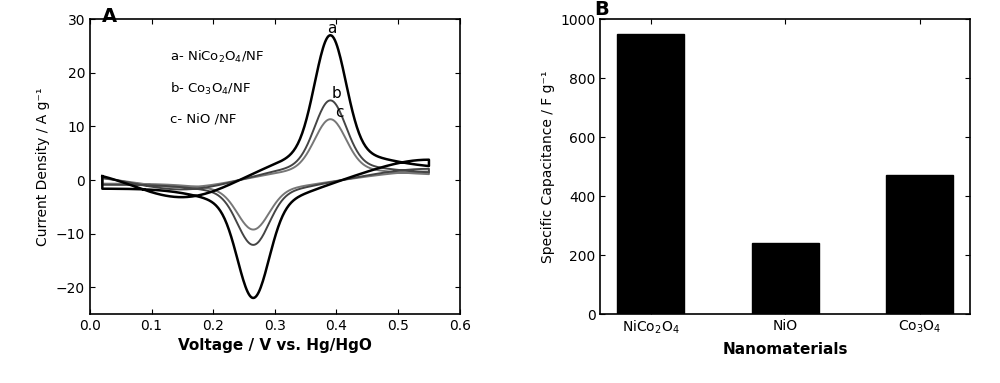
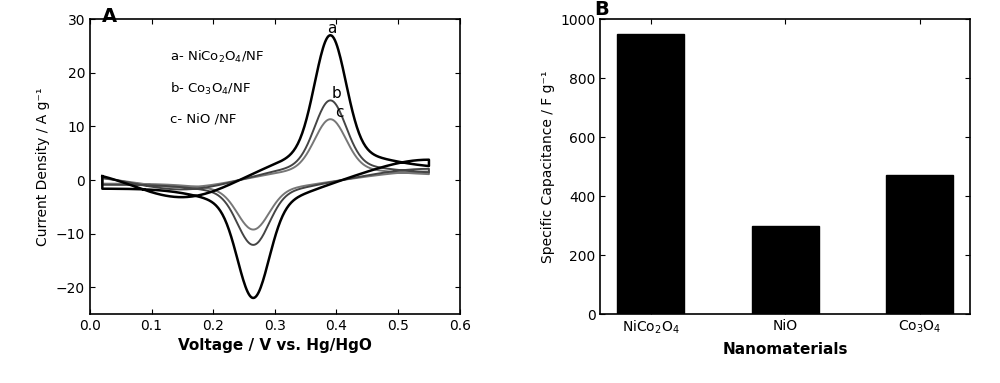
NiO: 240 -> 300
